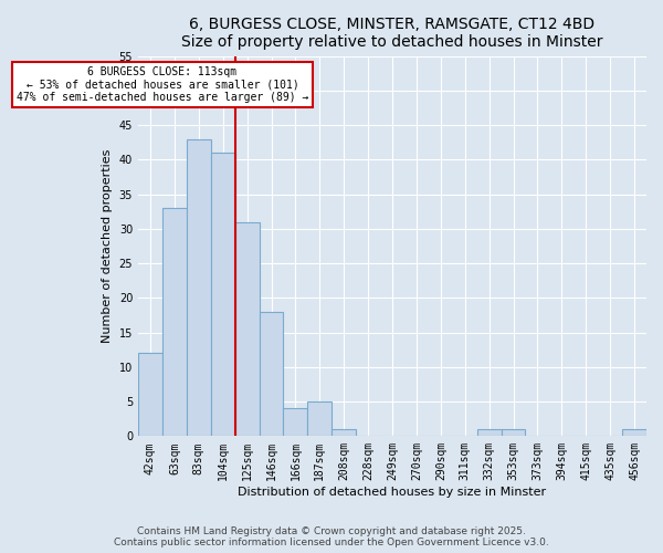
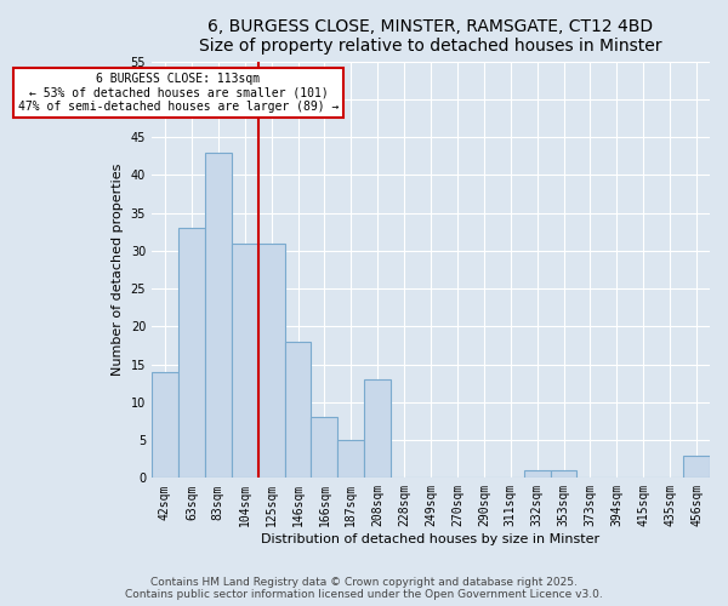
42sqm: 12 -> 14
104sqm: 41 -> 31
166sqm: 4 -> 8
208sqm: 1 -> 13
456sqm: 1 -> 3
